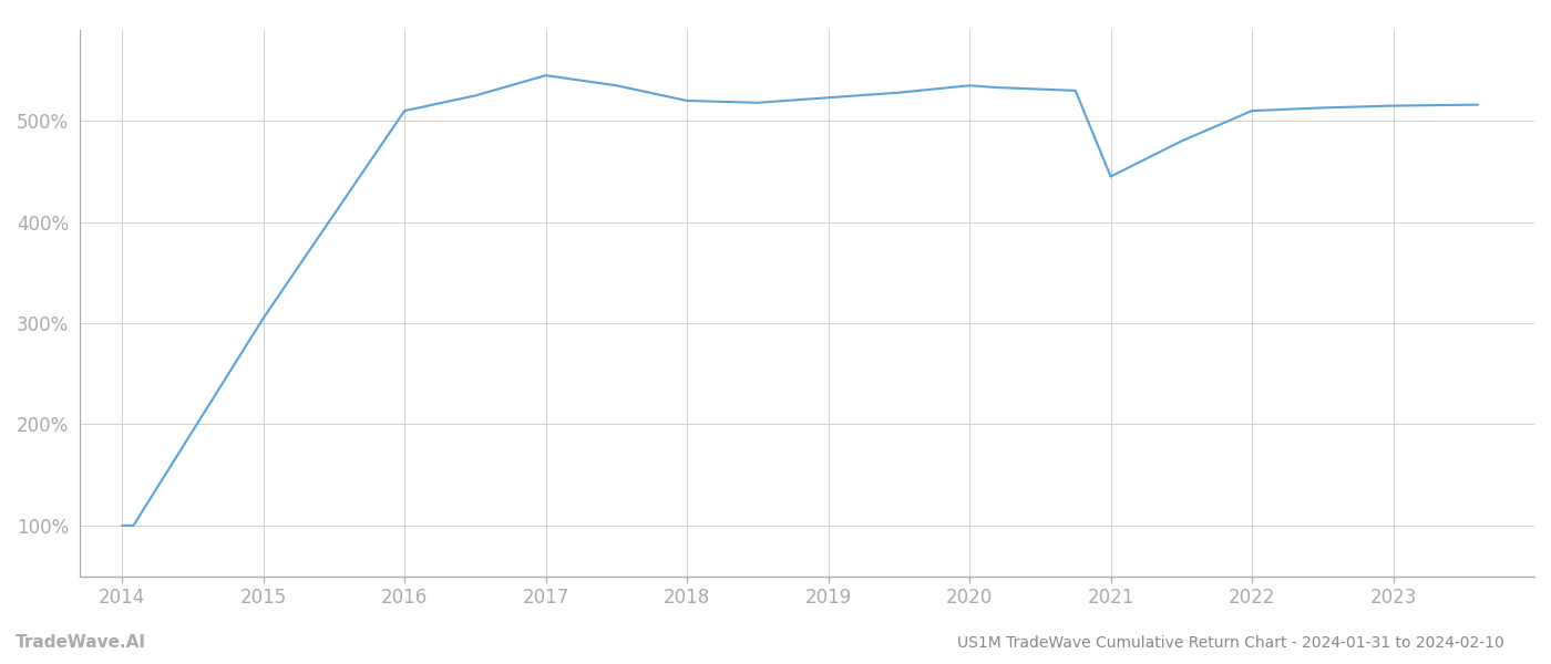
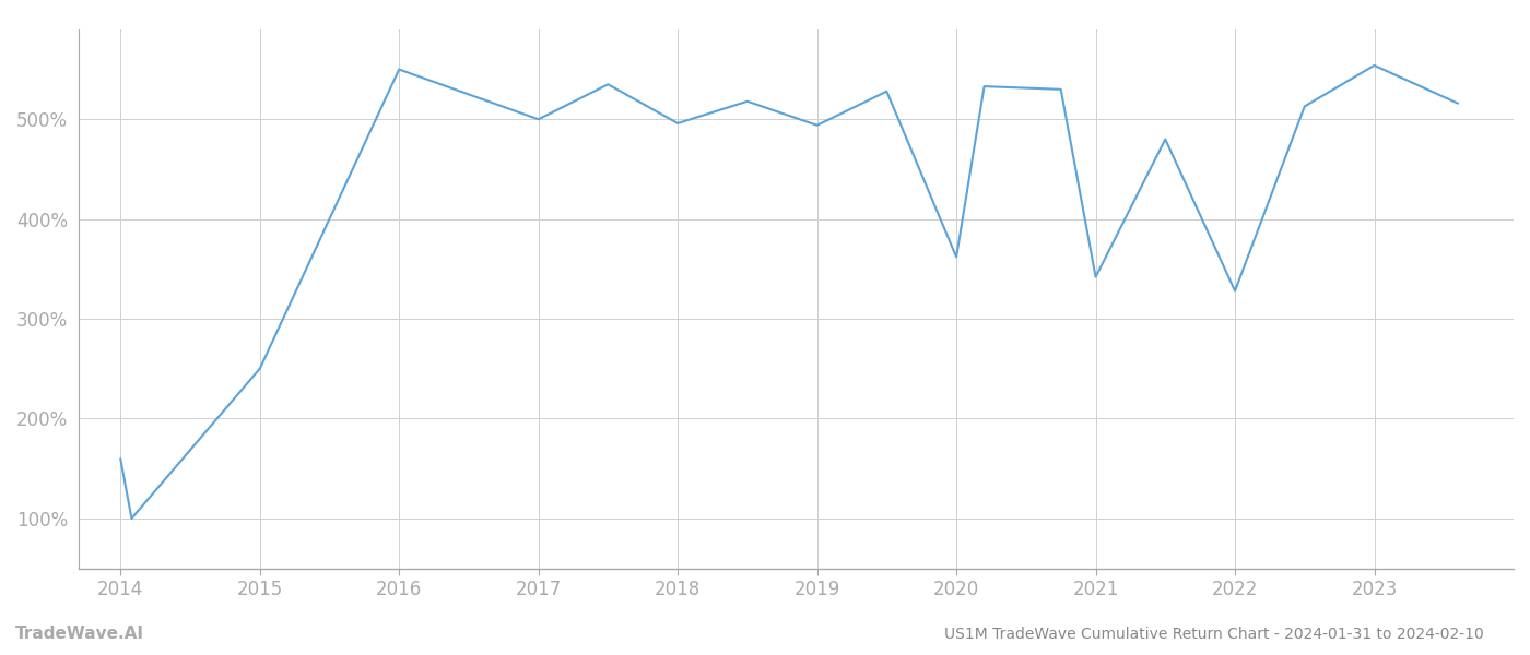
2014: 100% -> 160%
2015: 305% -> 250%
2016: 510% -> 550%
2017: 545% -> 500%
2018: 520% -> 496%
2019: 523% -> 494%
2020: 535% -> 362%
2021: 445% -> 342%
2022: 510% -> 328%
2023: 515% -> 554%
